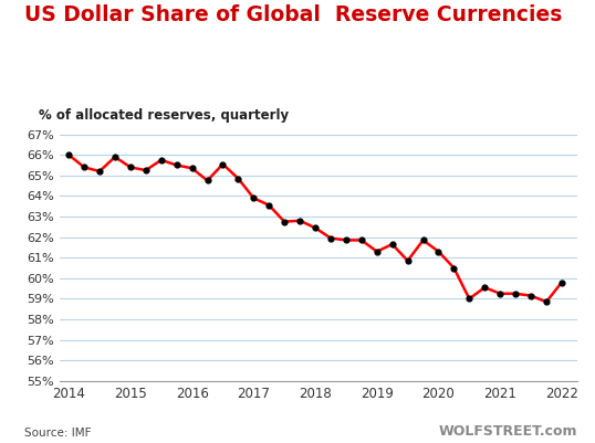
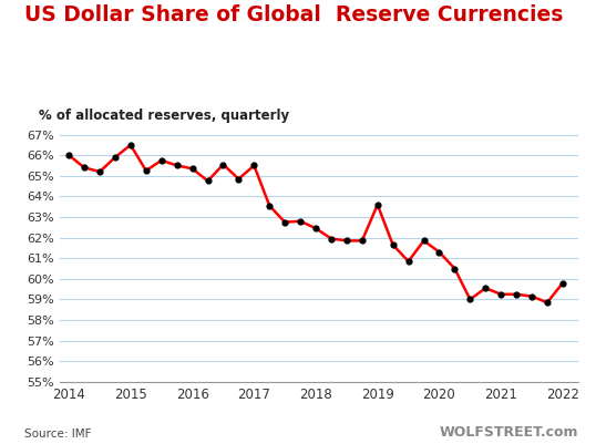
2015: 65.4% -> 66.5%
2017: 63.9% -> 65.5%
2019: 61.3% -> 63.6%
